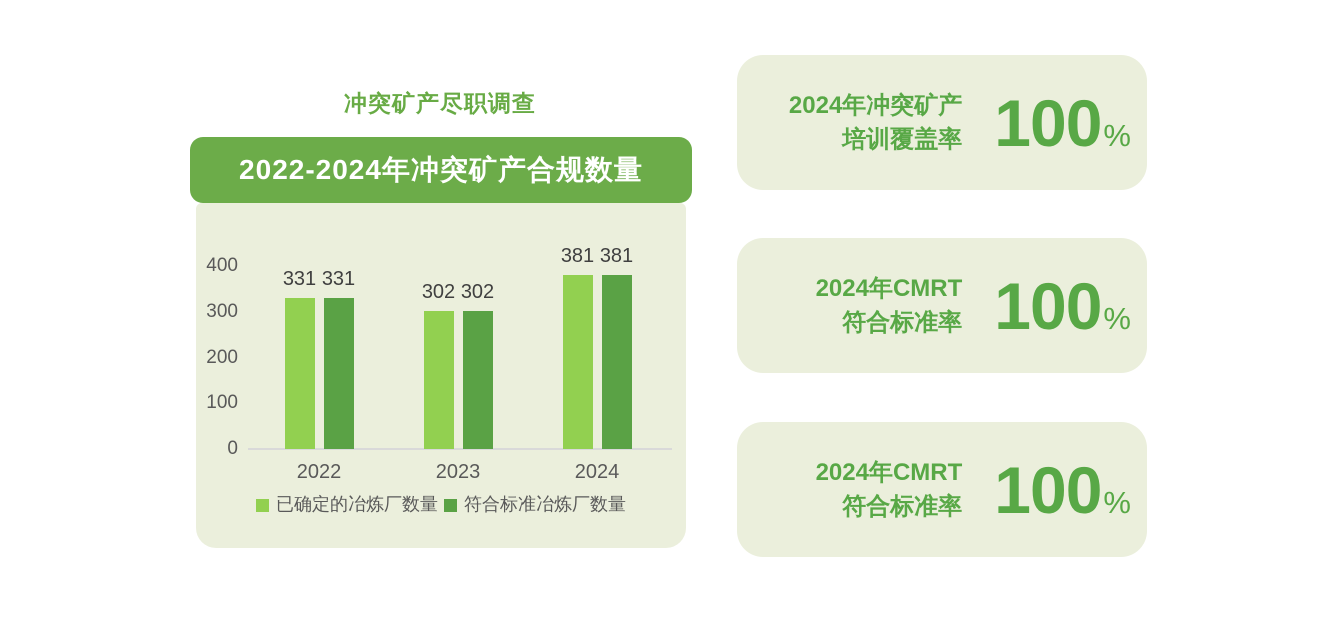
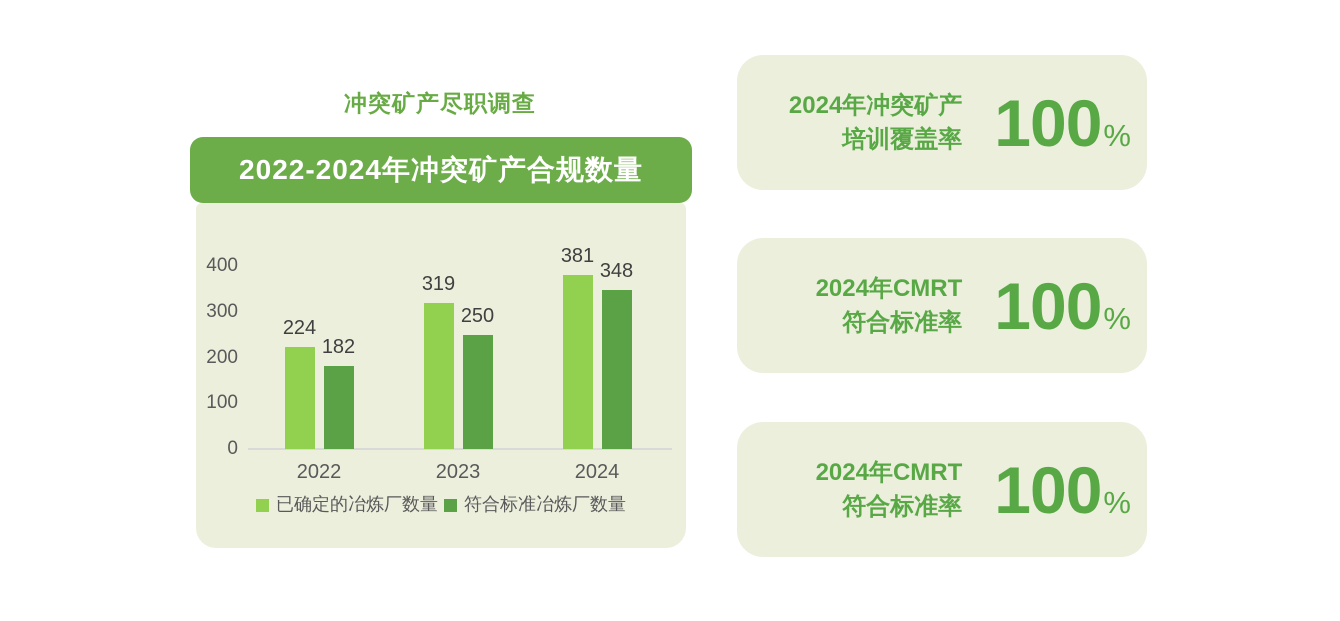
已确定的冶炼厂数量/2022: 331 -> 224
符合标准冶炼厂数量/2022: 331 -> 182
已确定的冶炼厂数量/2023: 302 -> 319
符合标准冶炼厂数量/2023: 302 -> 250
符合标准冶炼厂数量/2024: 381 -> 348
